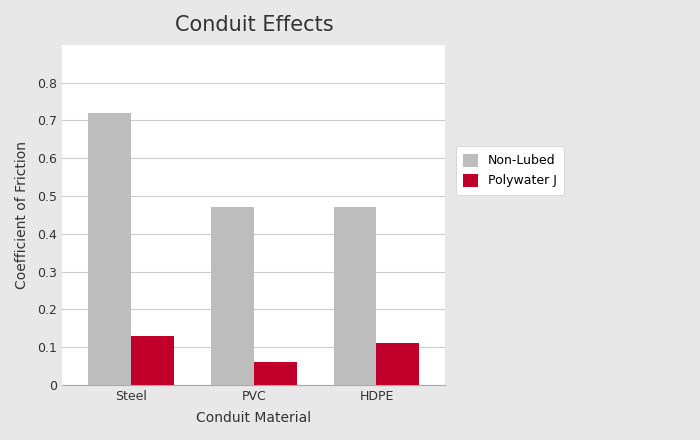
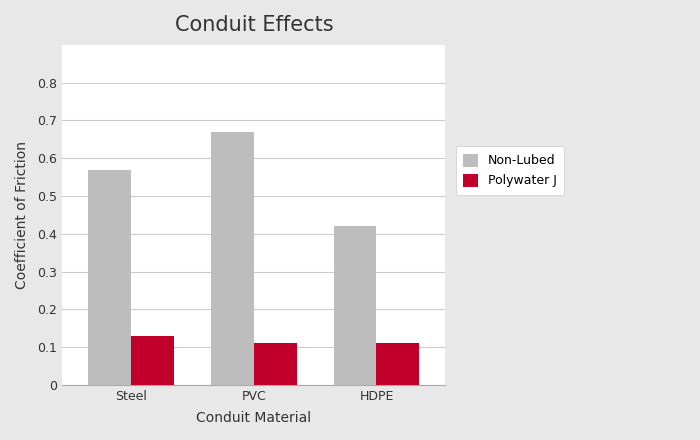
Non-Lubed/Steel: 0.72 -> 0.57
Non-Lubed/PVC: 0.47 -> 0.67
Polywater J/PVC: 0.06 -> 0.11
Non-Lubed/HDPE: 0.47 -> 0.42
